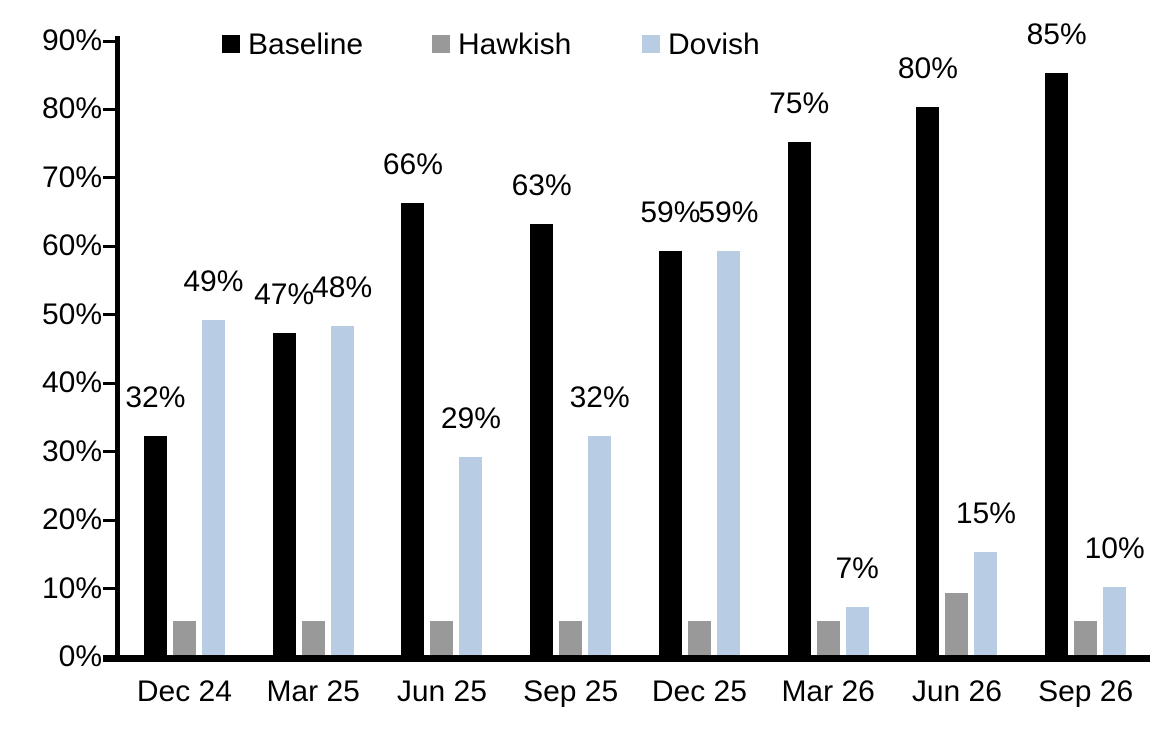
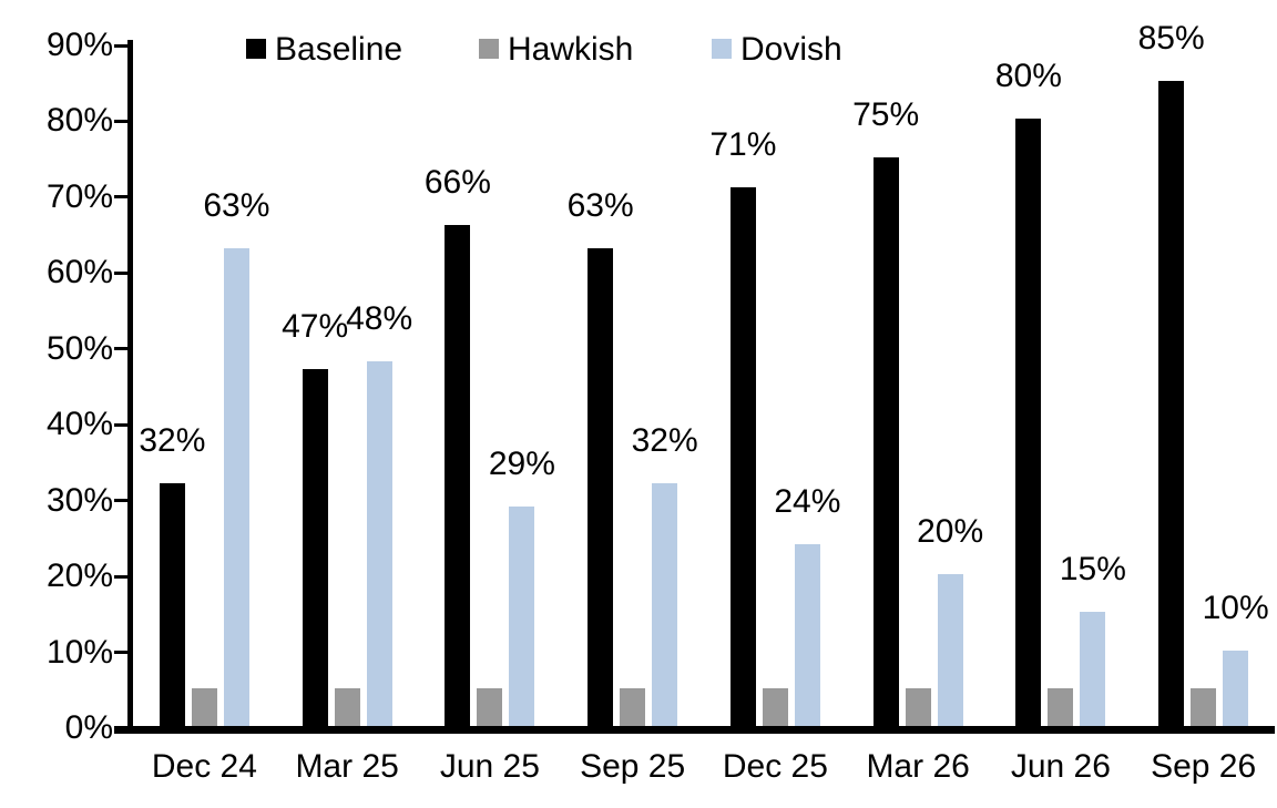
Dovish/Dec 24: 49% -> 63%
Baseline/Dec 25: 59% -> 71%
Dovish/Dec 25: 59% -> 24%
Dovish/Mar 26: 7% -> 20%
Hawkish/Jun 26: 9% -> 5%
